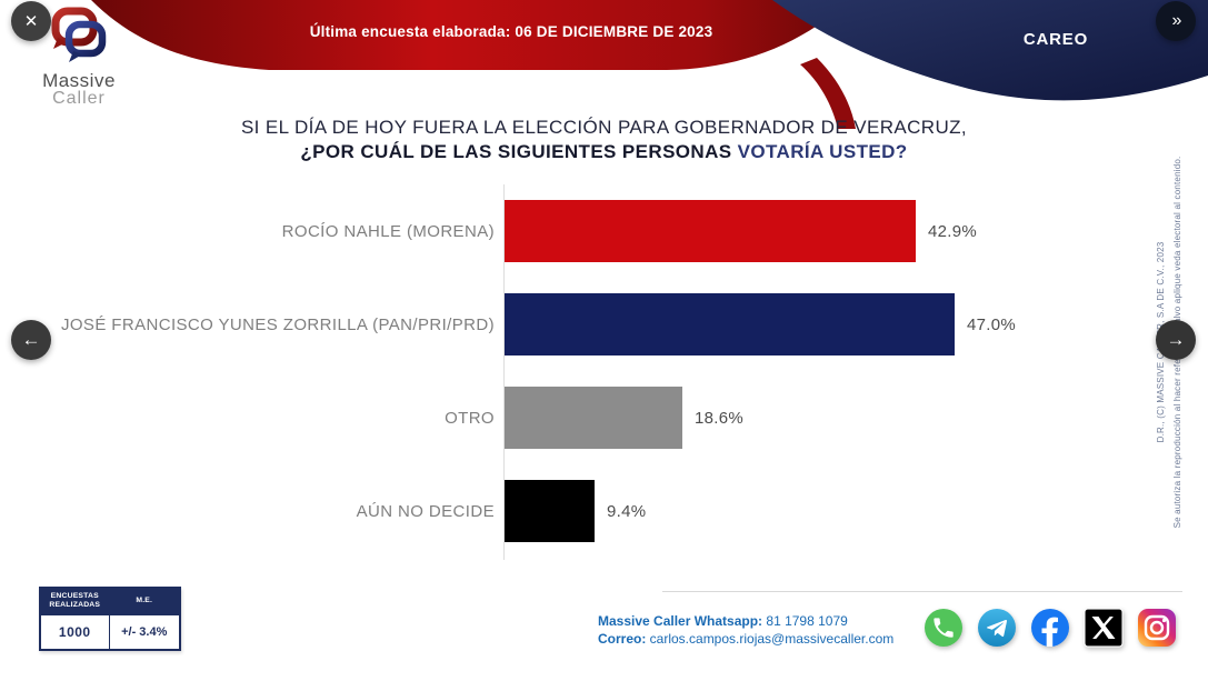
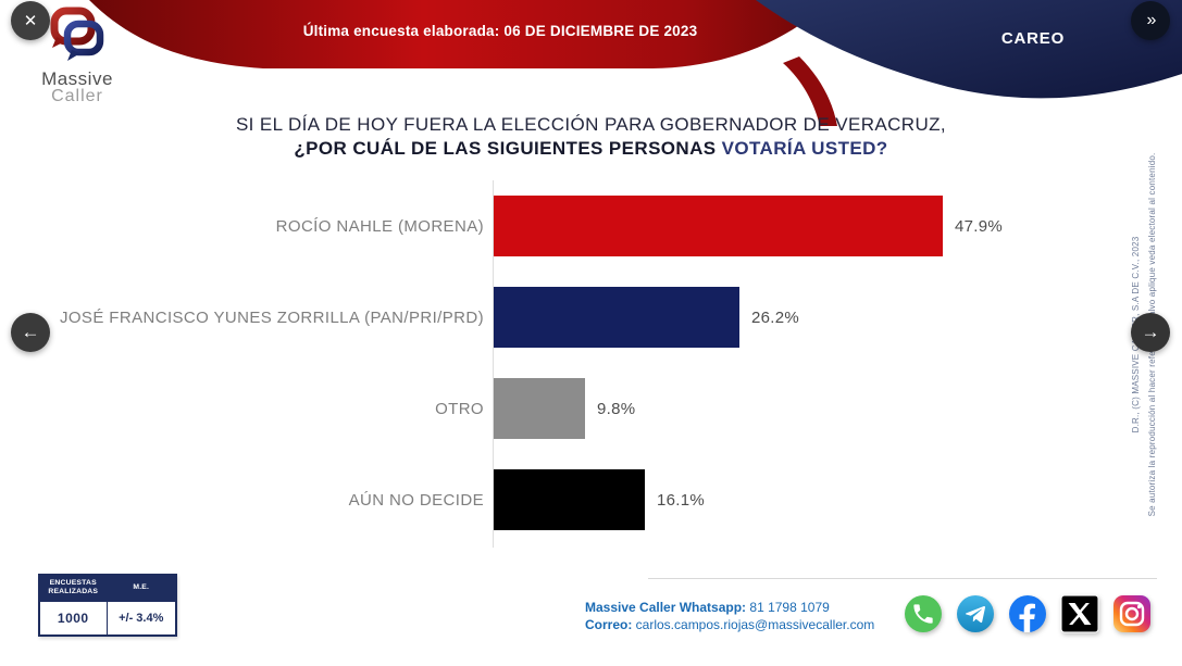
ROCÍO NAHLE (MORENA): 42.9% -> 47.9%
JOSÉ FRANCISCO YUNES ZORRILLA (PAN/PRI/PRD): 47.0% -> 26.2%
OTRO: 18.6% -> 9.8%
AÚN NO DECIDE: 9.4% -> 16.1%
